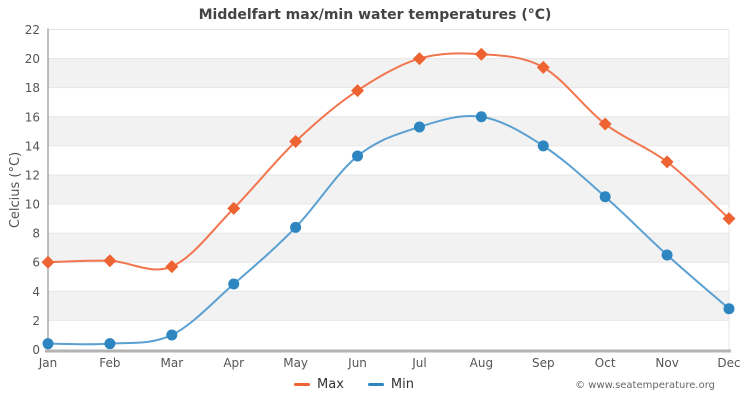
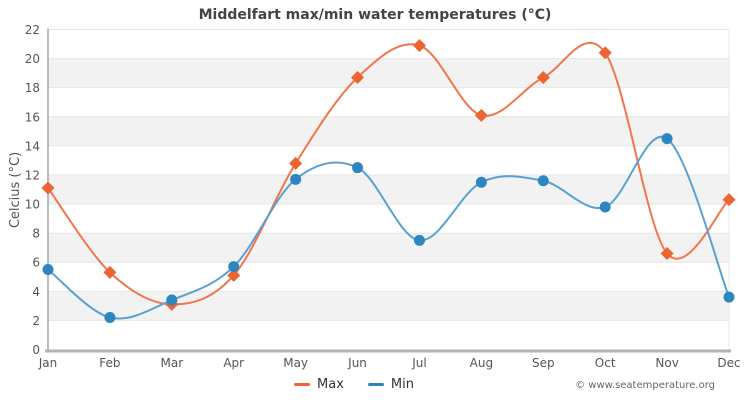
Max/Jan: 6.0 -> 11.1
Min/Jan: 0.4 -> 5.5
Max/Feb: 6.1 -> 5.3
Min/Feb: 0.4 -> 2.2
Max/Mar: 5.7 -> 3.1
Min/Mar: 1.0 -> 3.4
Max/Apr: 9.7 -> 5.1
Min/Apr: 4.5 -> 5.7
Max/May: 14.3 -> 12.8
Min/May: 8.4 -> 11.7
Max/Jun: 17.8 -> 18.7
Min/Jun: 13.3 -> 12.5
Max/Jul: 20.0 -> 20.9
Min/Jul: 15.3 -> 7.5
Max/Aug: 20.3 -> 16.1
Min/Aug: 16.0 -> 11.5
Max/Sep: 19.4 -> 18.7
Min/Sep: 14.0 -> 11.6
Max/Oct: 15.5 -> 20.4
Min/Oct: 10.5 -> 9.8
Max/Nov: 12.9 -> 6.6
Min/Nov: 6.5 -> 14.5
Max/Dec: 9.0 -> 10.3
Min/Dec: 2.8 -> 3.6
